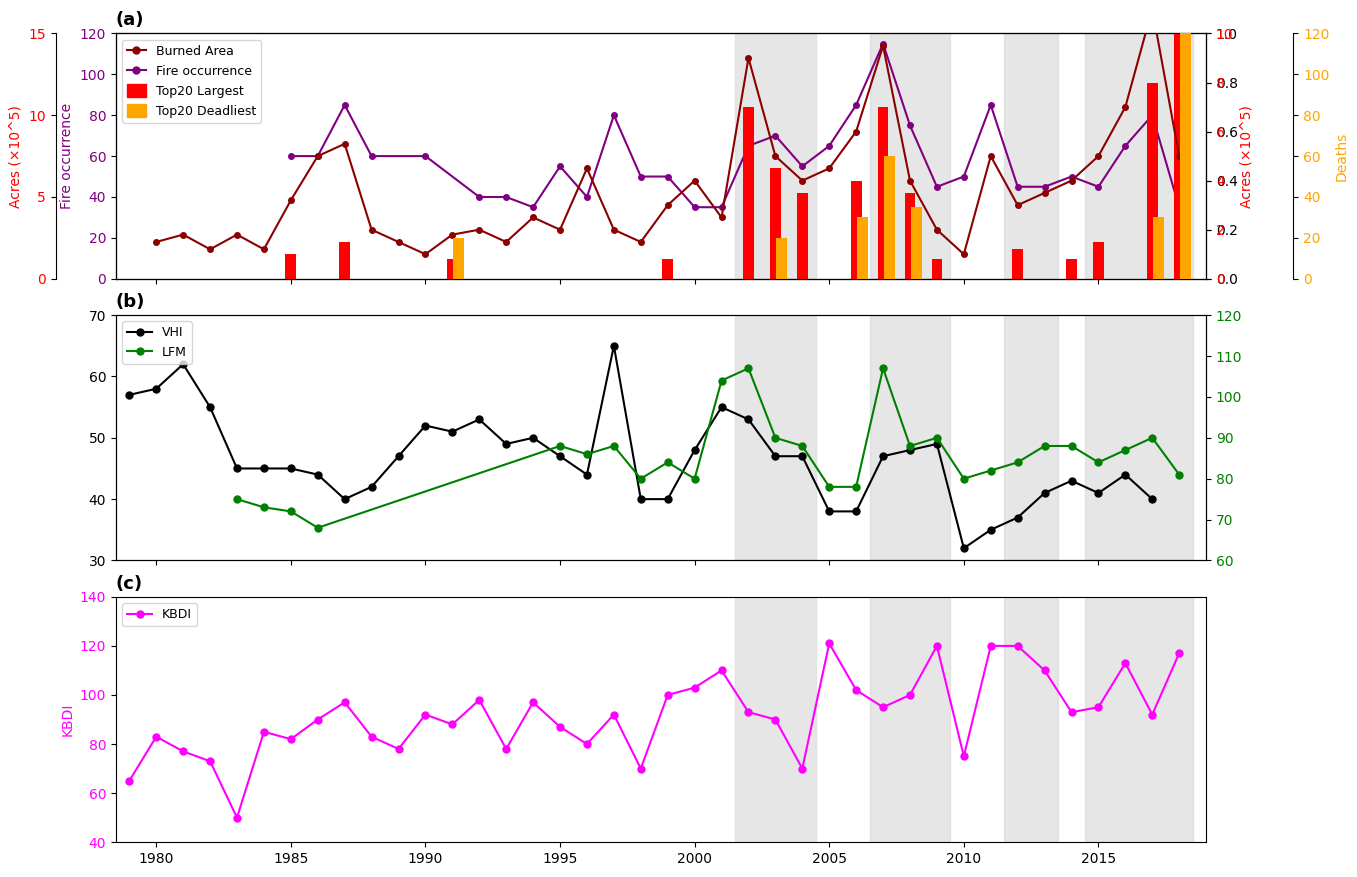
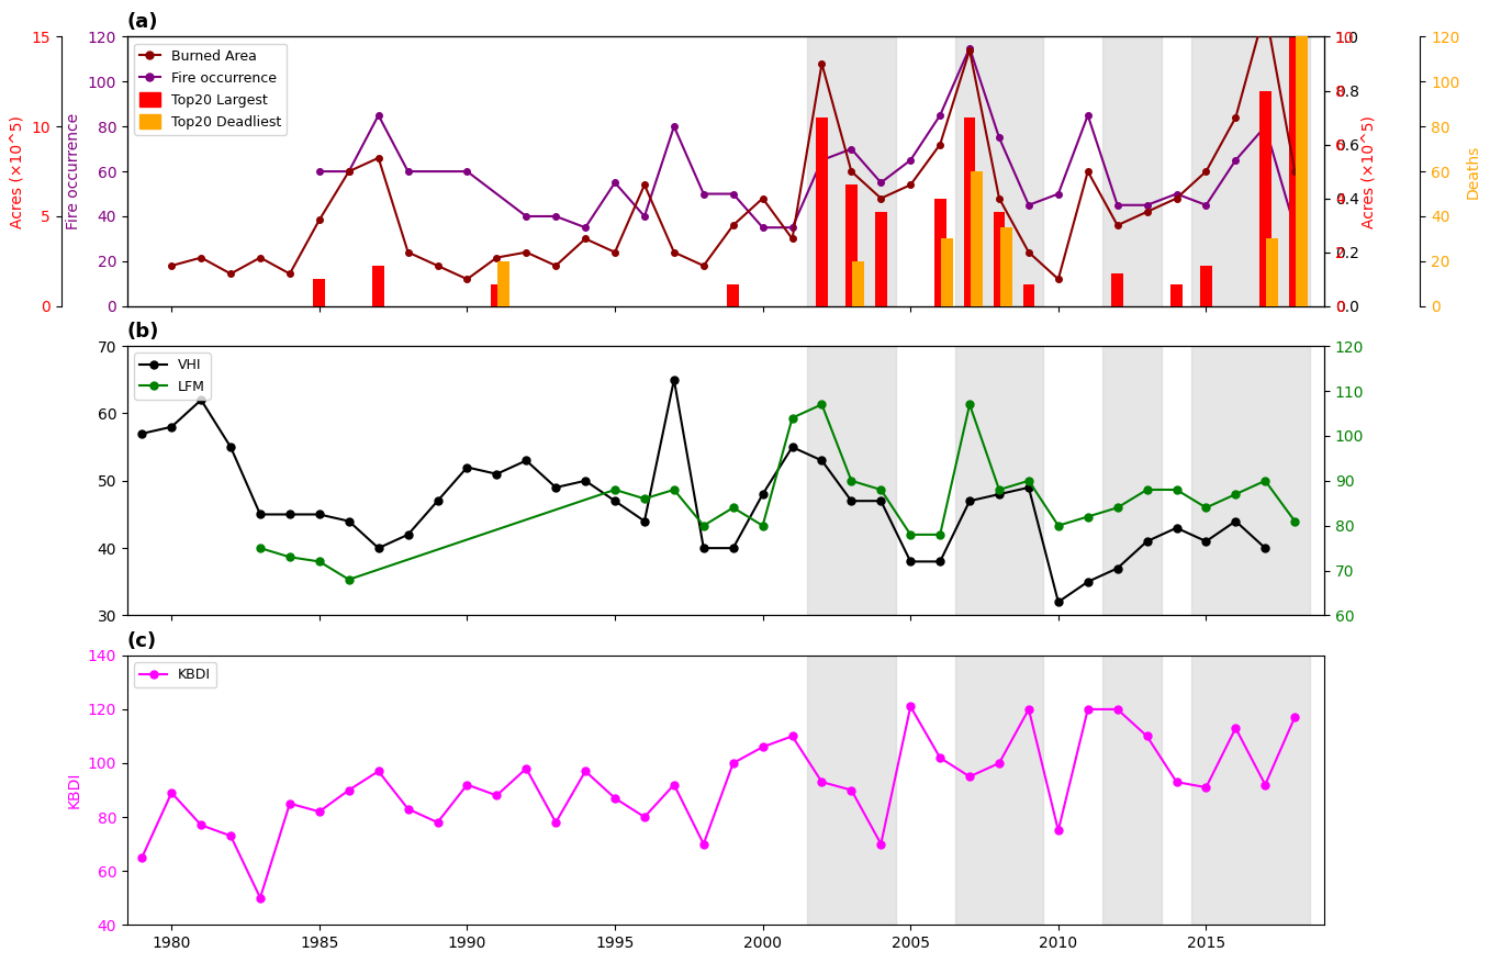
(c)/1980: 83 -> 89
(c)/2000: 103 -> 106
(c)/2015: 95 -> 91
